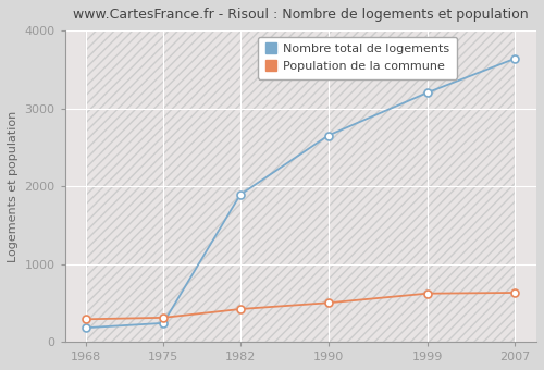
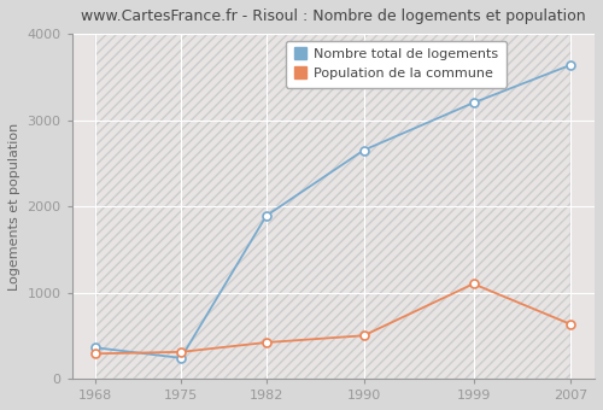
Nombre total de logements/1968: 180 -> 360
Population de la commune/1999: 620 -> 1100
